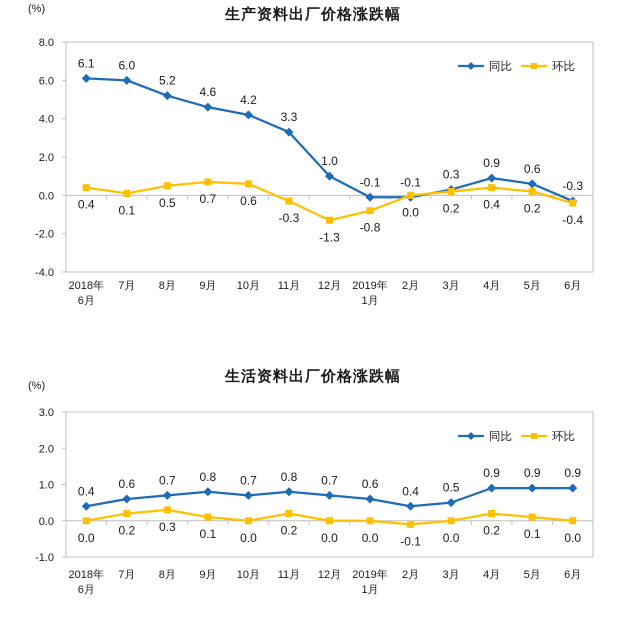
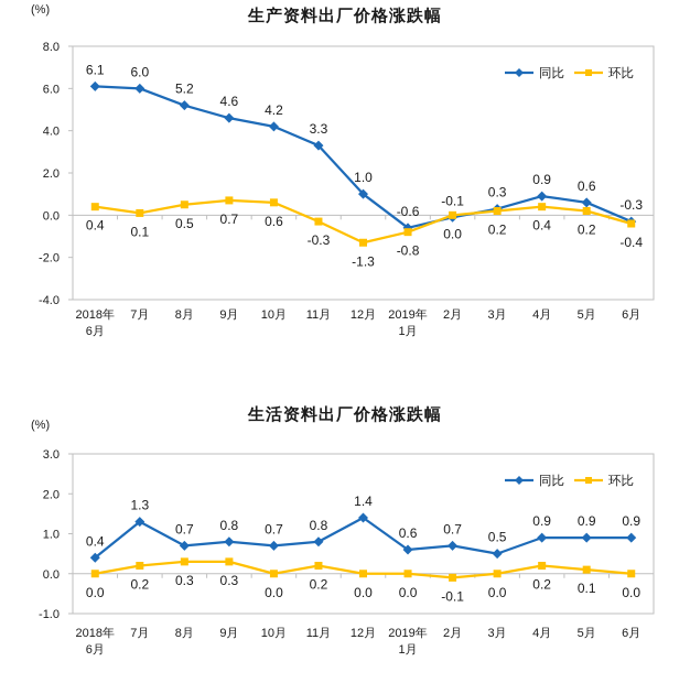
生产资料出厂价格涨跌幅/同比/2019年 1月: -0.1 -> -0.6
生活资料出厂价格涨跌幅/同比/7月: 0.6 -> 1.3
生活资料出厂价格涨跌幅/环比/9月: 0.1 -> 0.3
生活资料出厂价格涨跌幅/同比/12月: 0.7 -> 1.4
生活资料出厂价格涨跌幅/同比/2月: 0.4 -> 0.7
